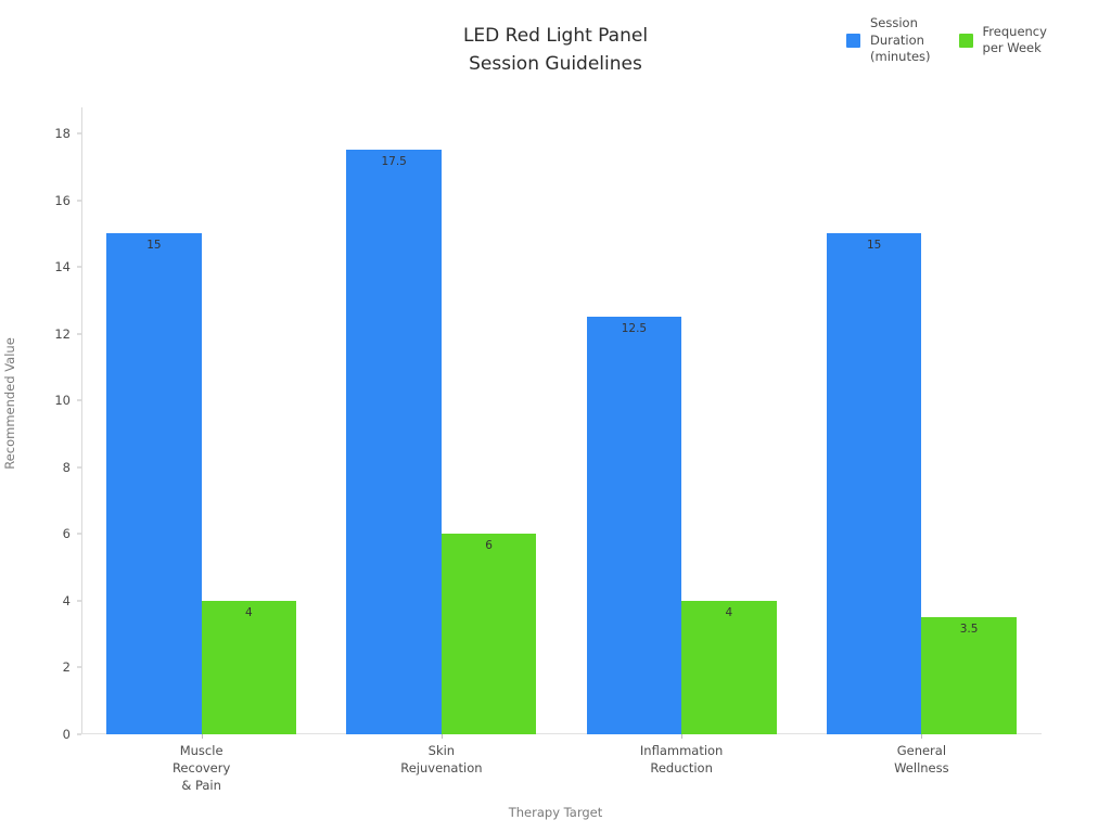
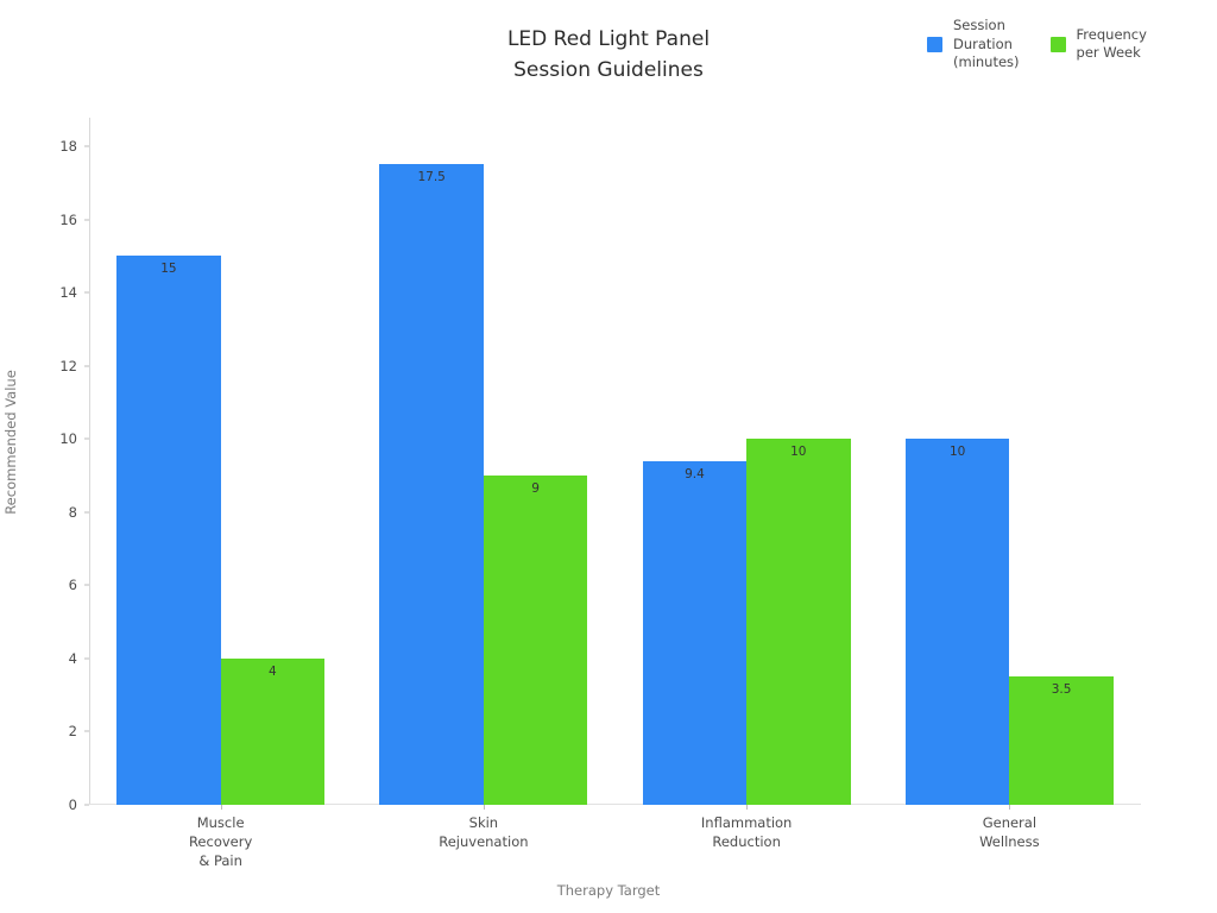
Frequency per Week/Skin Rejuvenation: 6 -> 9
Session Duration (minutes)/Inflammation Reduction: 12.5 -> 9.4
Frequency per Week/Inflammation Reduction: 4 -> 10
Session Duration (minutes)/General Wellness: 15 -> 10
